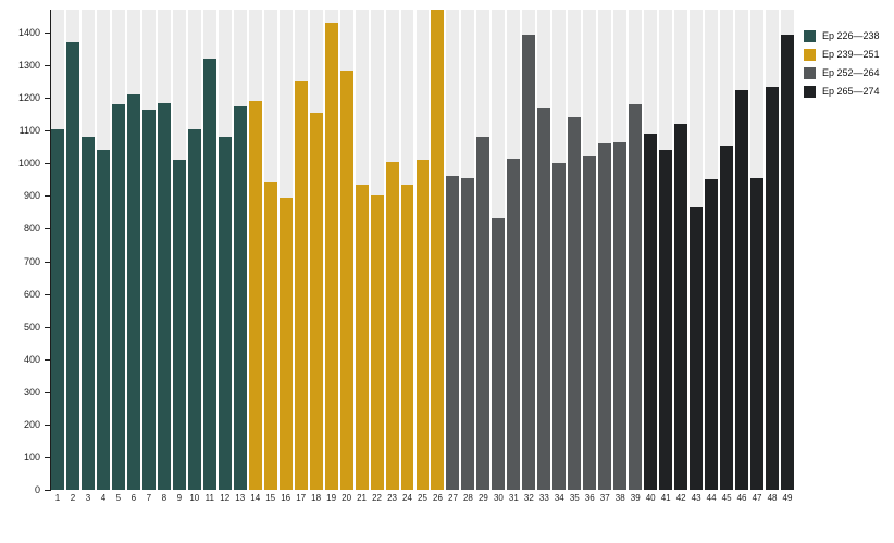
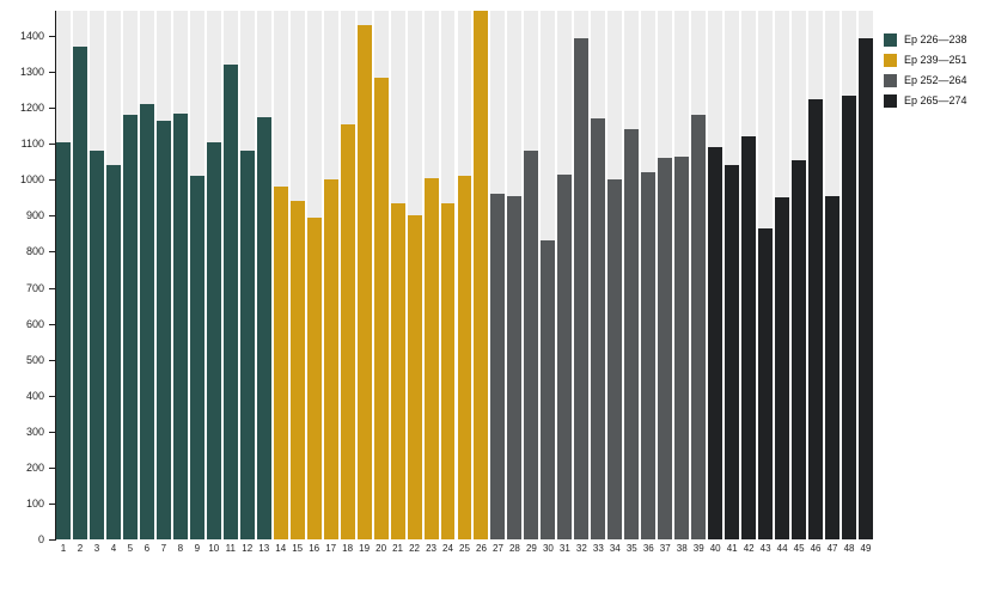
14: 1190 -> 980
17: 1250 -> 1000
